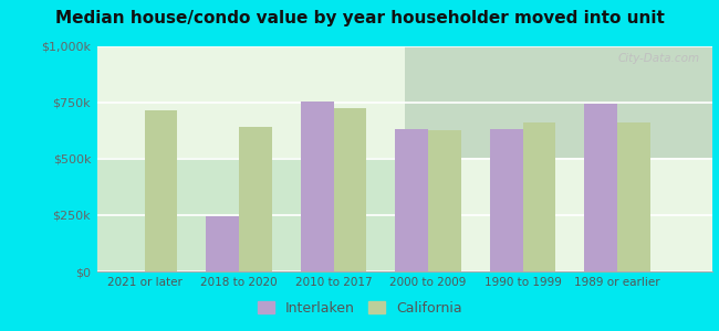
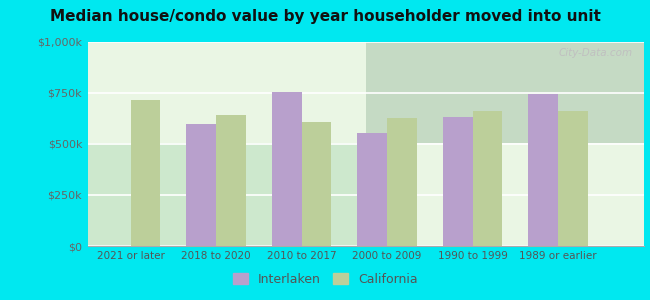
Interlaken/2018 to 2020: $245k -> $600k
California/2010 to 2017: $725k -> $610k
Interlaken/2000 to 2009: $630k -> $555k
